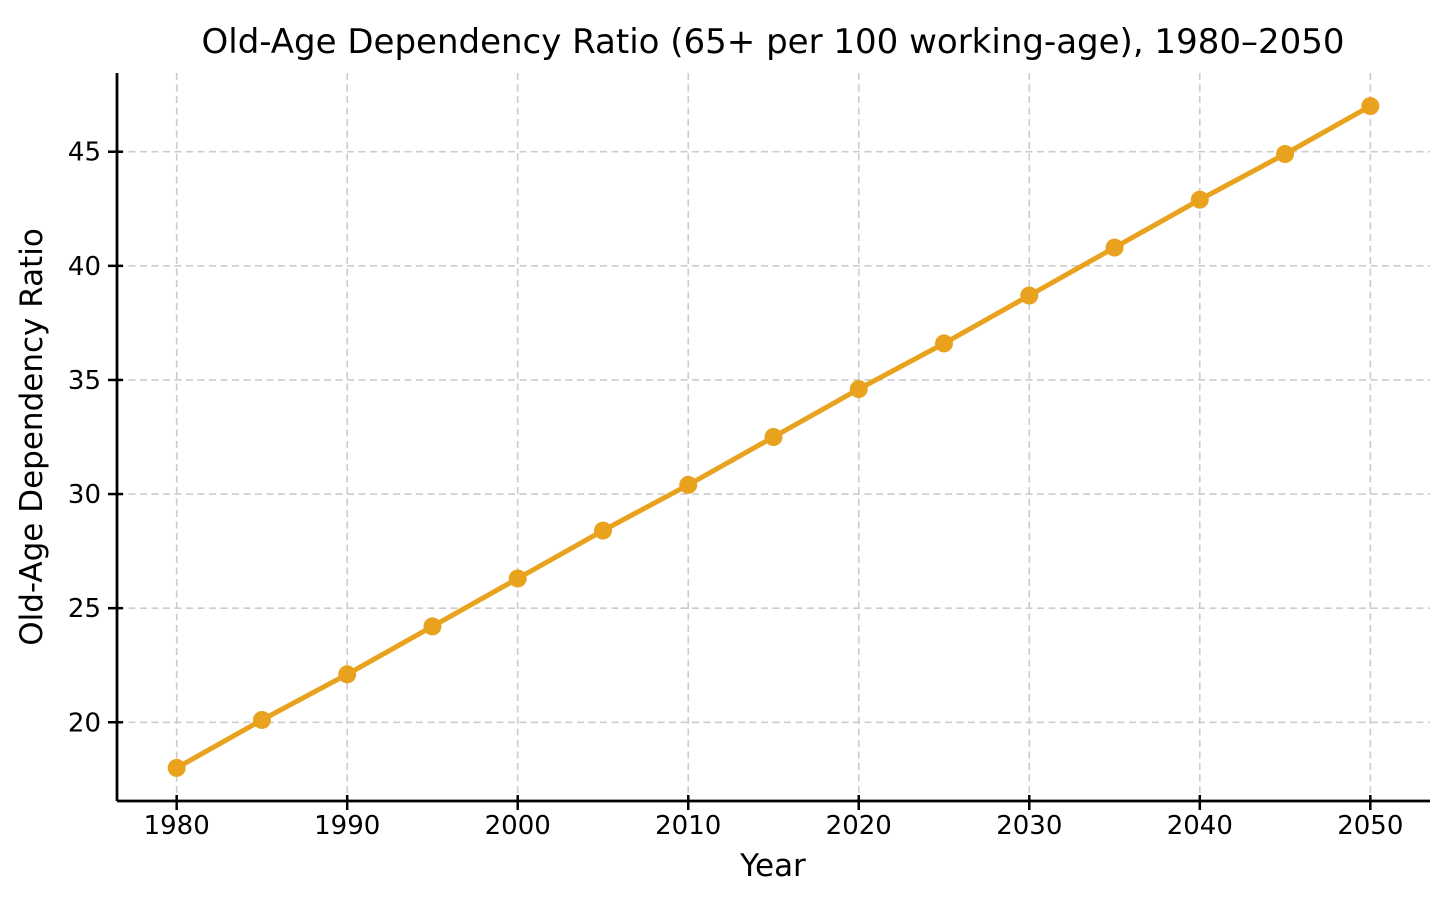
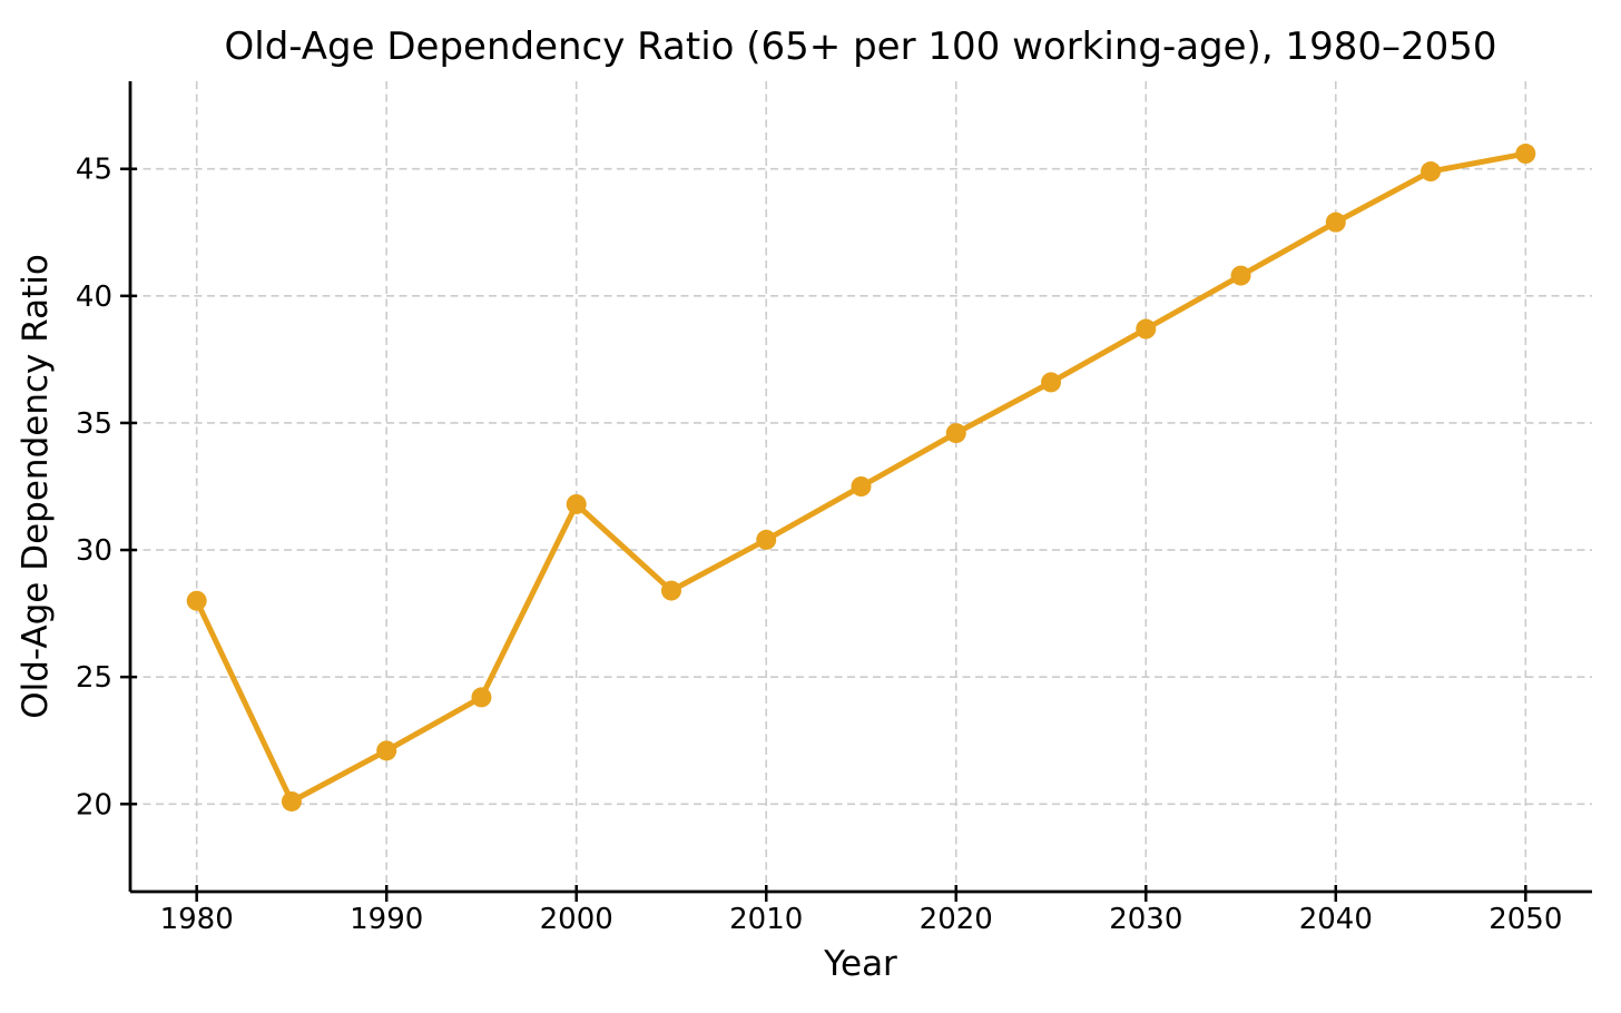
1980: 18.0 -> 28.0
2000: 26.3 -> 31.8
2050: 47.0 -> 45.6
